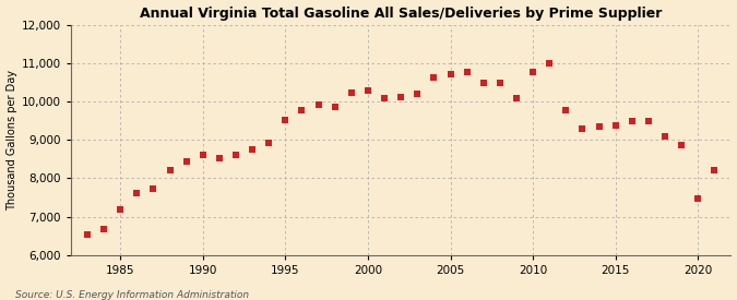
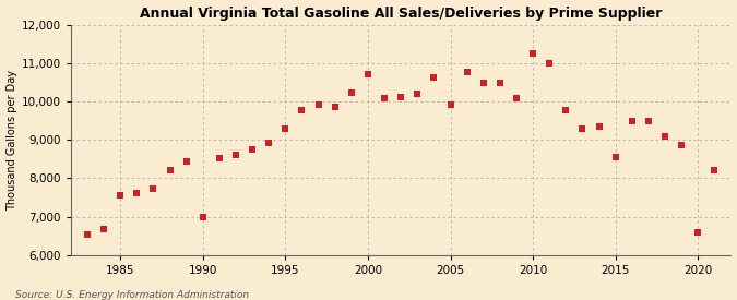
1985: 7,180 -> 7,550
1990: 8,600 -> 7,000
1995: 9,520 -> 9,300
2000: 10,290 -> 10,700
2005: 10,700 -> 9,900
2010: 10,770 -> 11,250
2015: 9,380 -> 8,550
2020: 7,480 -> 6,600
